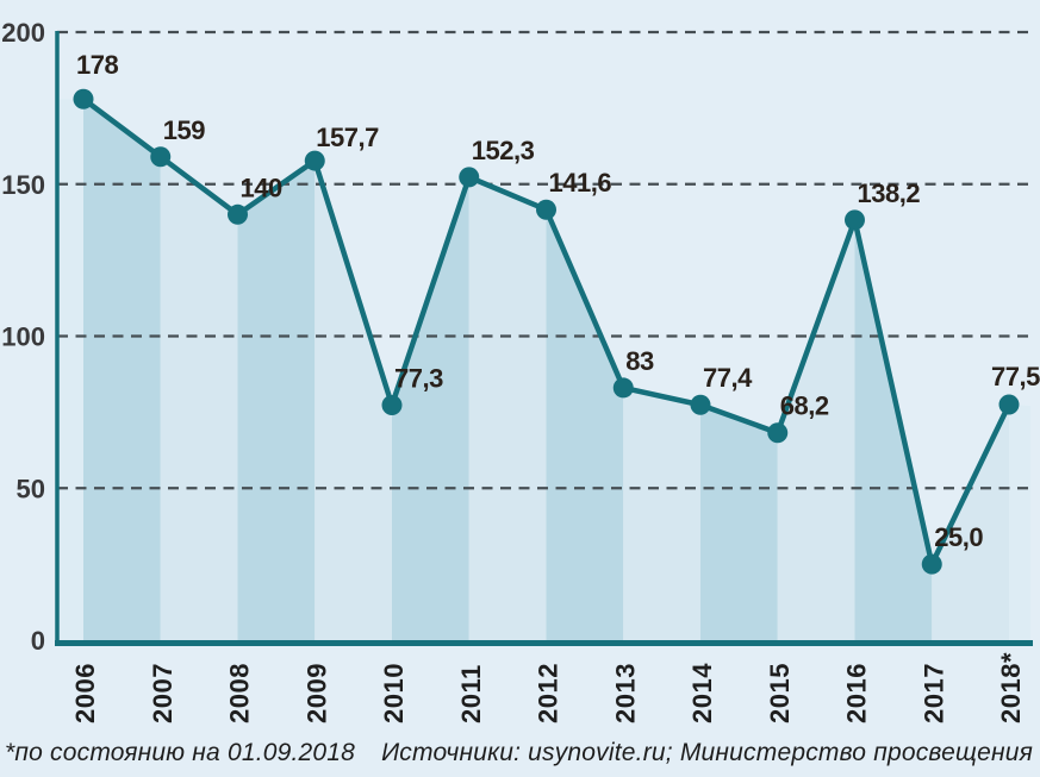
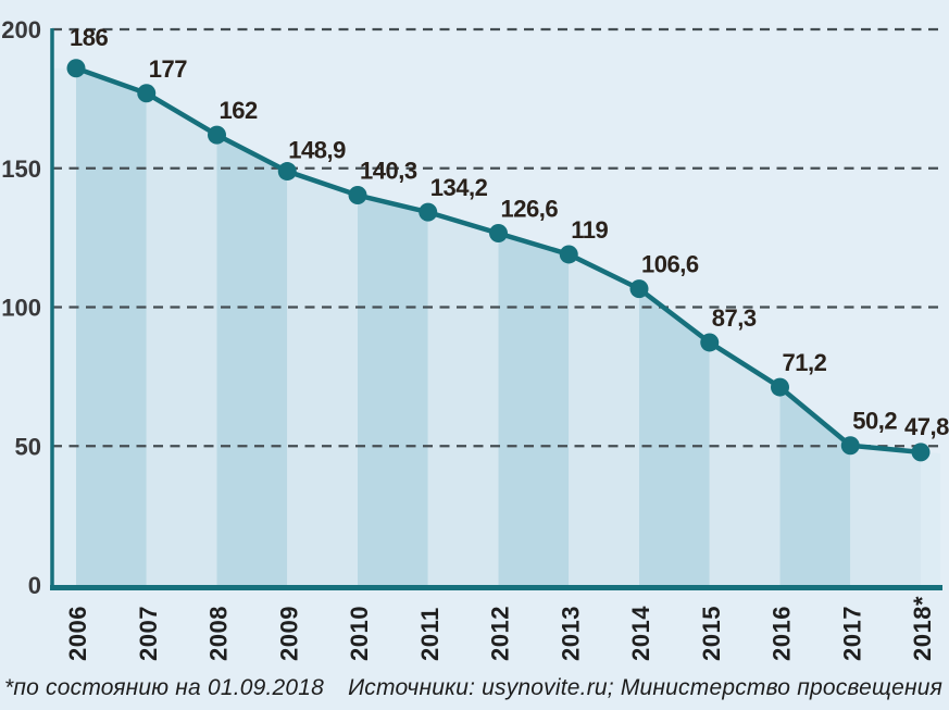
2006: 178 -> 186
2007: 159 -> 177
2008: 140 -> 162
2009: 157,7 -> 148,9
2010: 77,3 -> 140,3
2011: 152,3 -> 134,2
2012: 141,6 -> 126,6
2013: 83 -> 119
2014: 77,4 -> 106,6
2015: 68,2 -> 87,3
2016: 138,2 -> 71,2
2017: 25,0 -> 50,2
2018*: 77,5 -> 47,8
